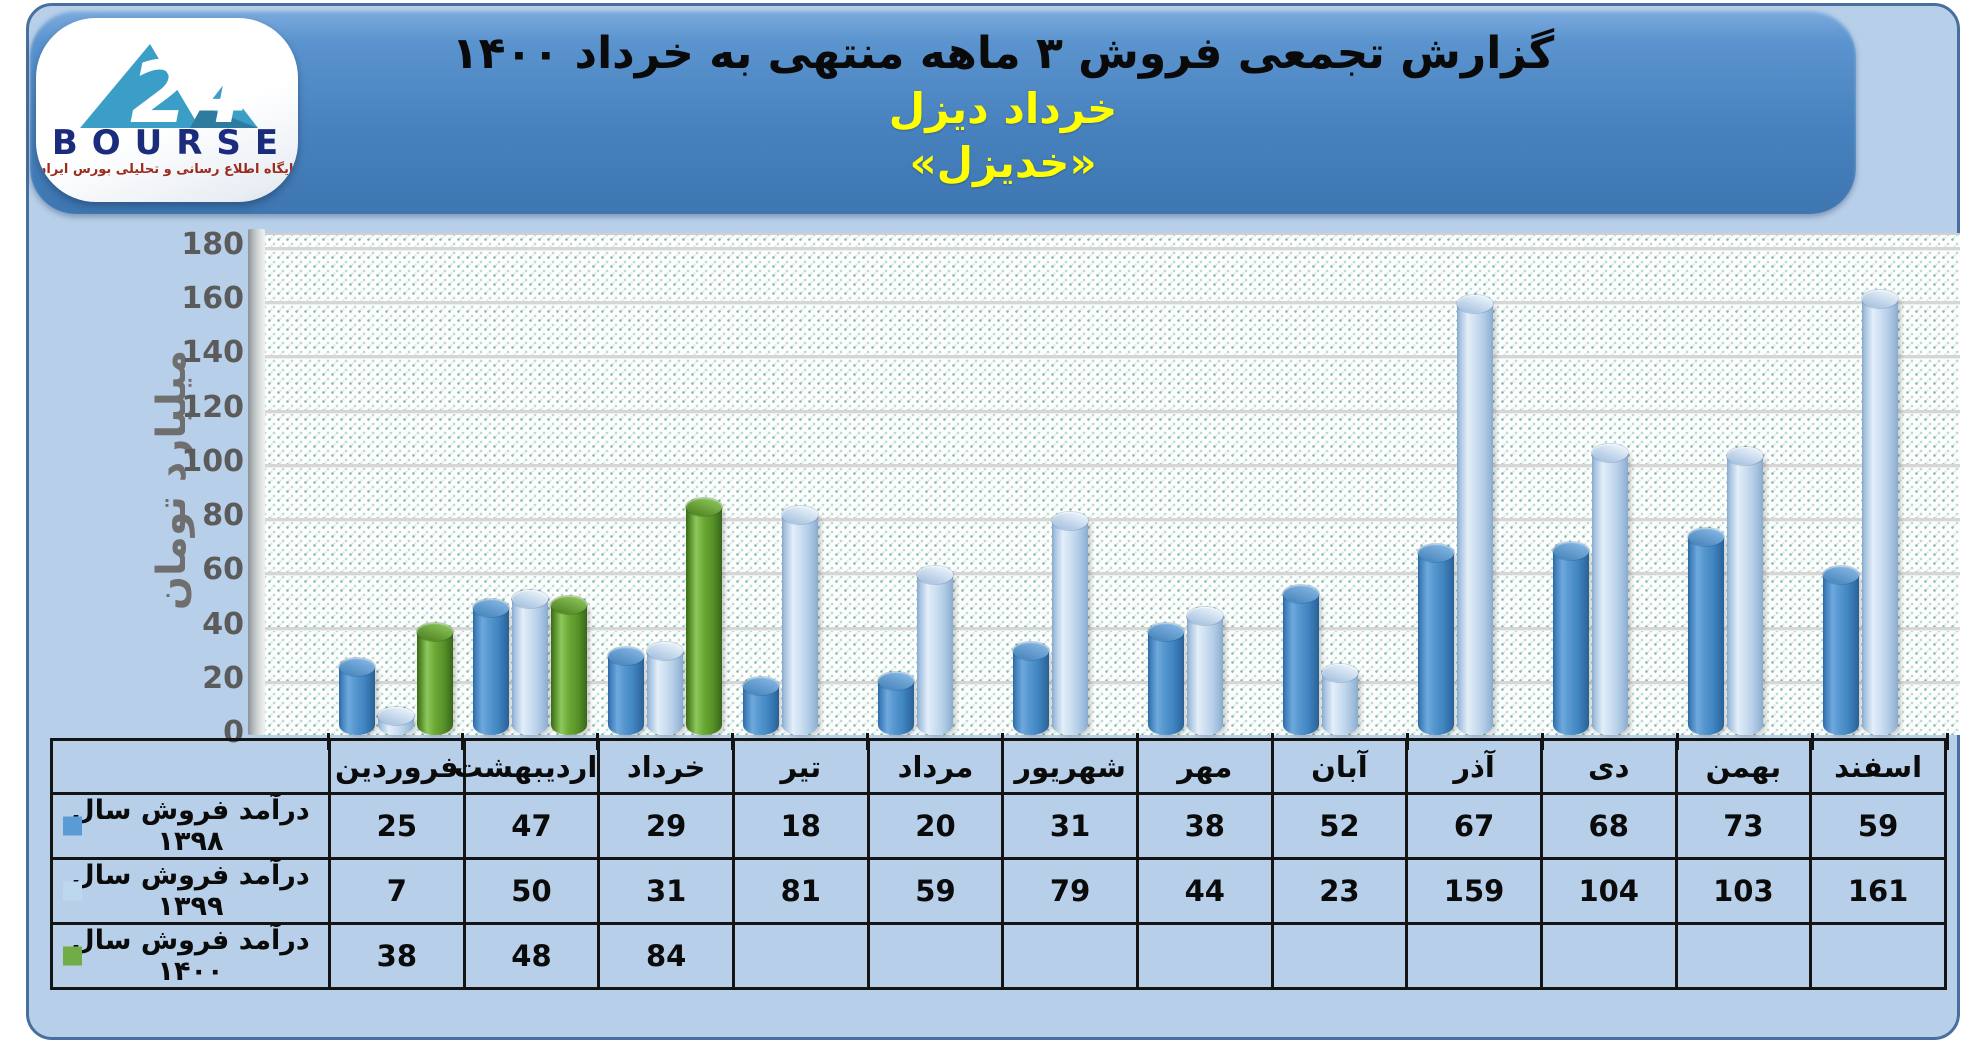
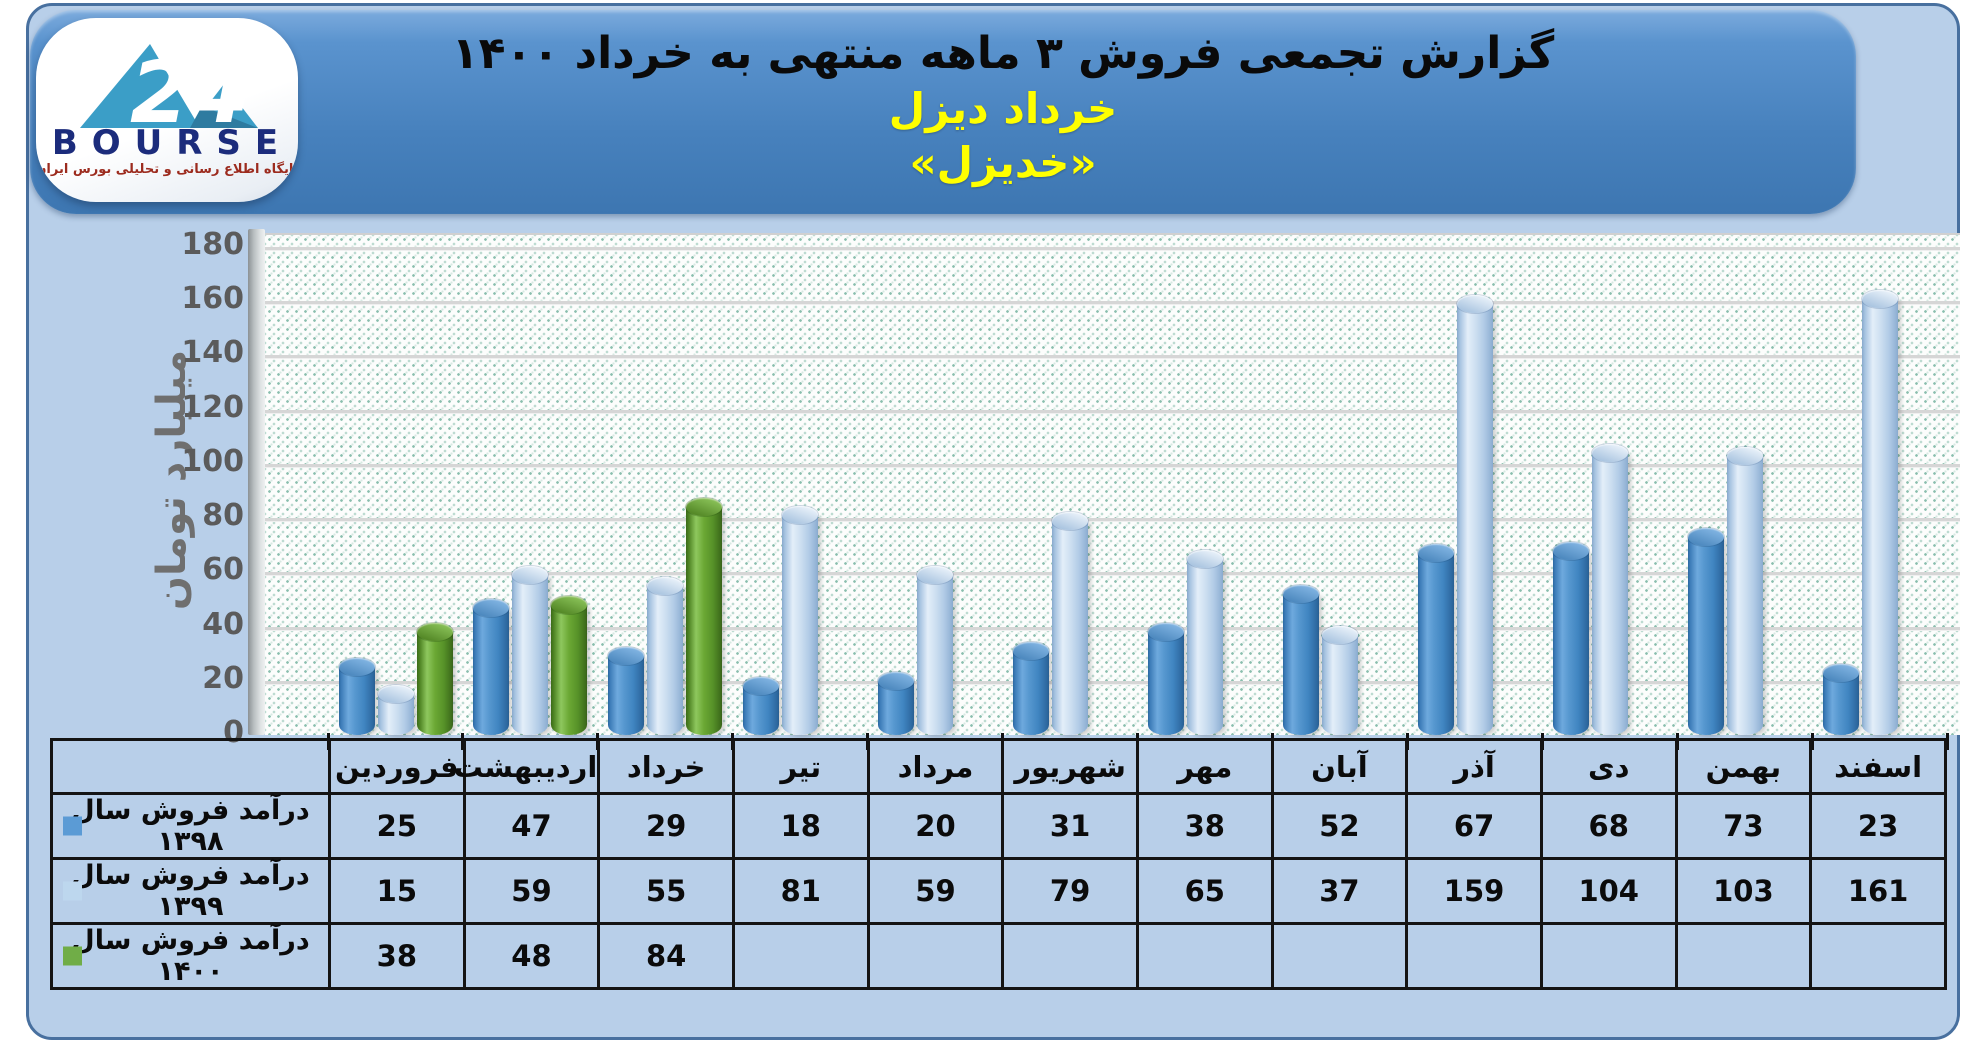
درآمد فروش سال ۱۳۹۹/فروردین: 7 -> 15
درآمد فروش سال ۱۳۹۹/اردیبهشت: 50 -> 59
درآمد فروش سال ۱۳۹۹/خرداد: 31 -> 55
درآمد فروش سال ۱۳۹۹/مهر: 44 -> 65
درآمد فروش سال ۱۳۹۹/آبان: 23 -> 37
درآمد فروش سال ۱۳۹۸/اسفند: 59 -> 23
